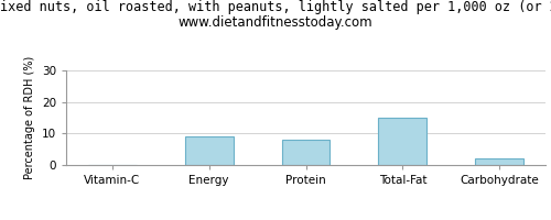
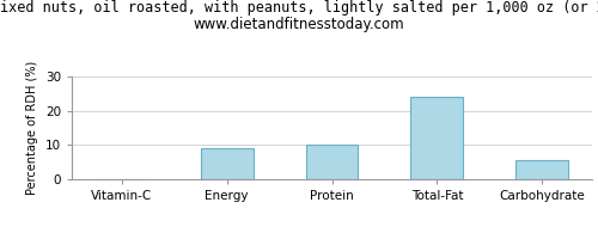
Protein: 8.0 -> 10.0
Total-Fat: 15.0 -> 24.0
Carbohydrate: 2.0 -> 5.5
